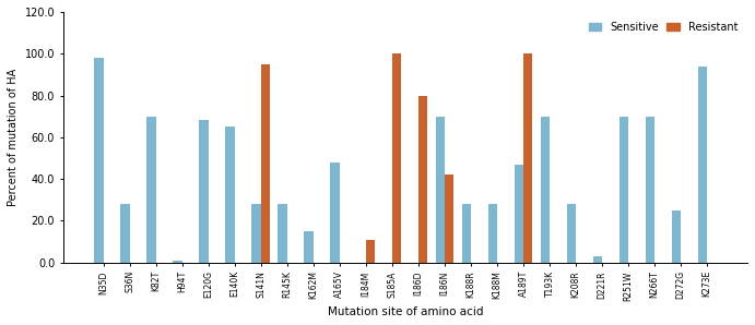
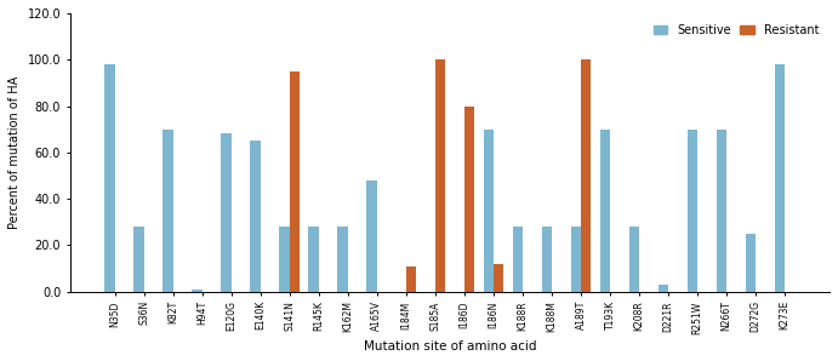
Sensitive/K162M: 15 -> 28
Resistant/I186N: 42 -> 12
Sensitive/A189T: 47 -> 28
Sensitive/K273E: 94 -> 98
